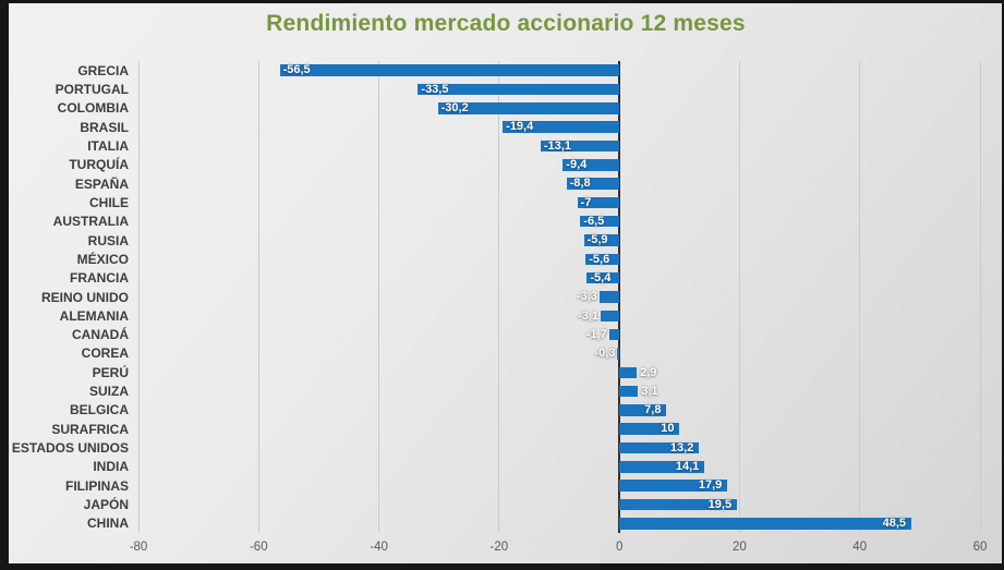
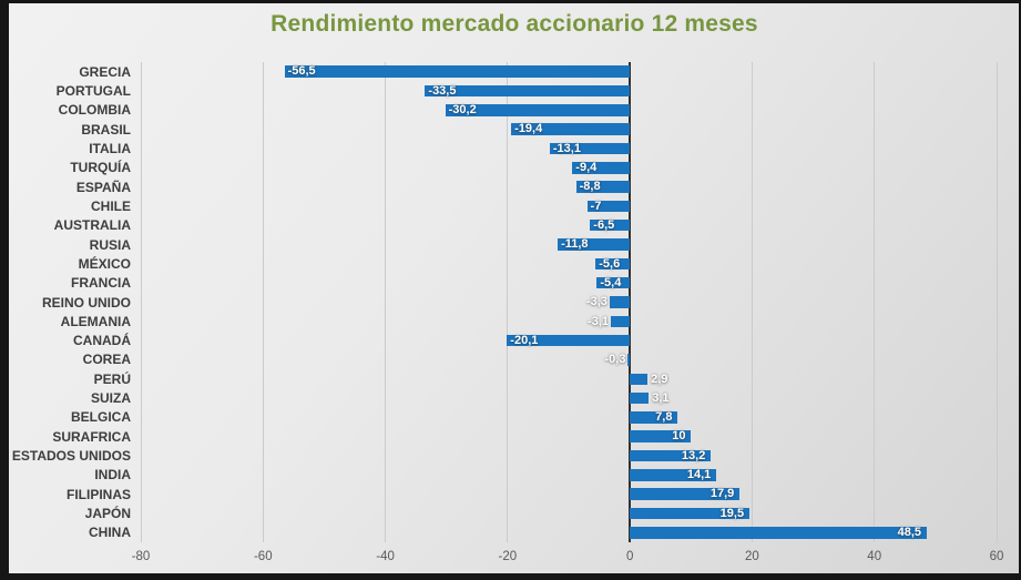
RUSIA: -5,9 -> -11,8
CANADÁ: -1,7 -> -20,1
